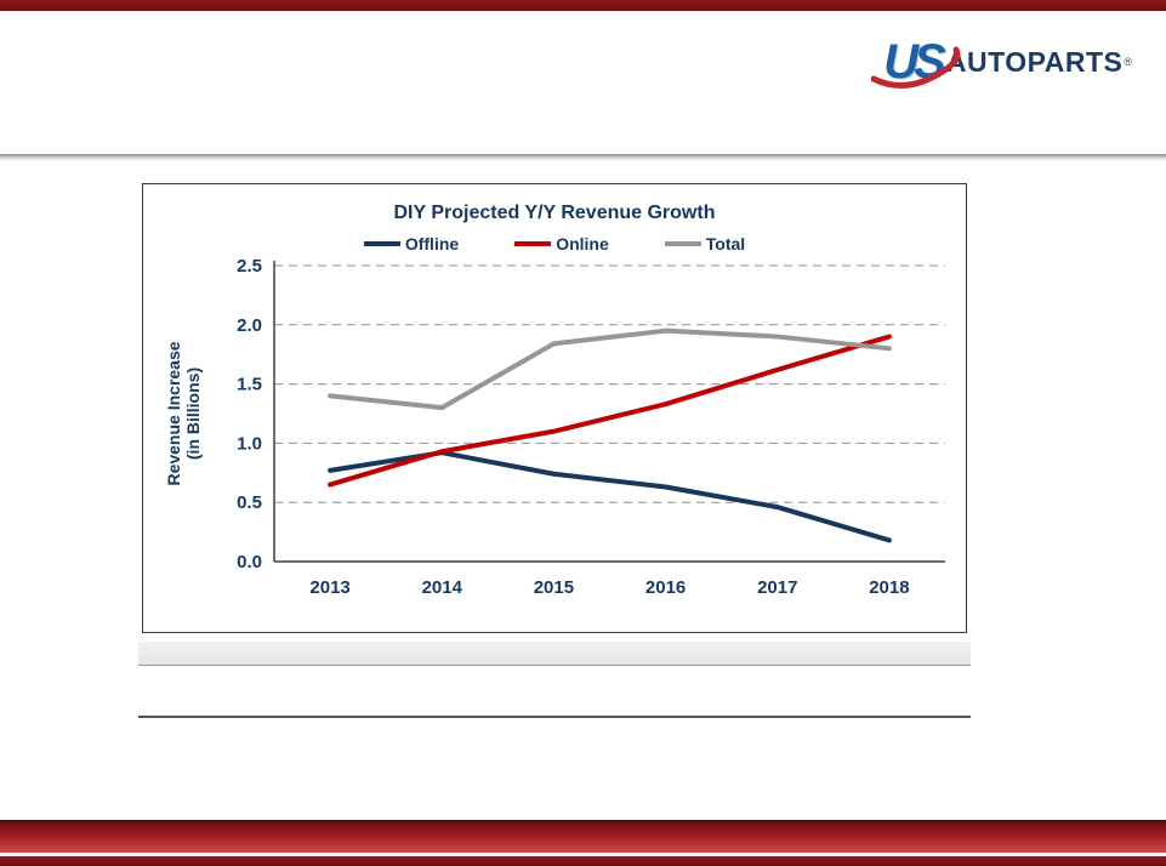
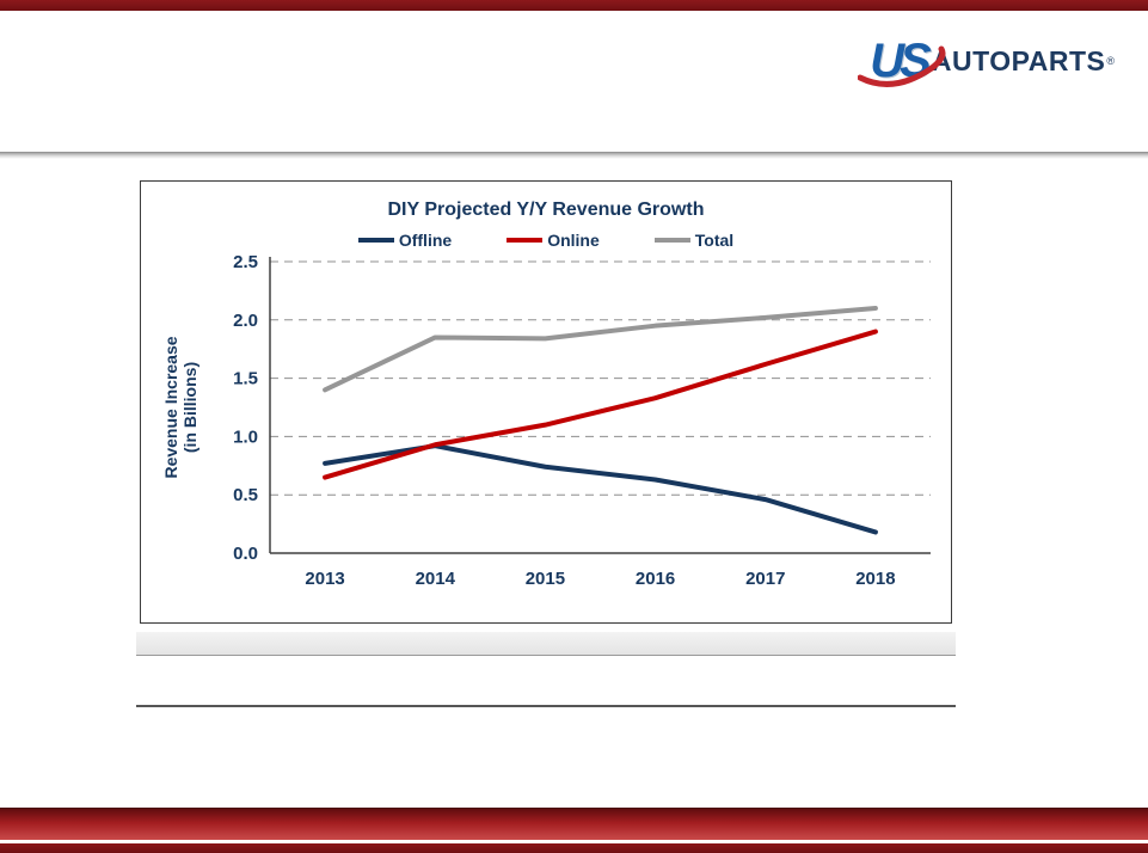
Total/2014: 1.3 -> 1.9
Total/2017: 1.9 -> 2.0
Total/2018: 1.8 -> 2.1
